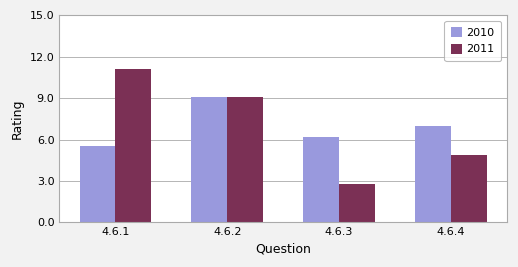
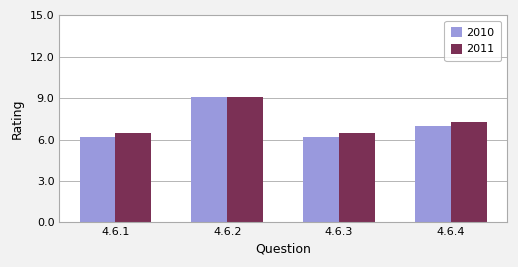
2010/4.6.1: 5.5 -> 6.2
2011/4.6.1: 11.1 -> 6.5
2011/4.6.3: 2.8 -> 6.5
2011/4.6.4: 4.9 -> 7.3
